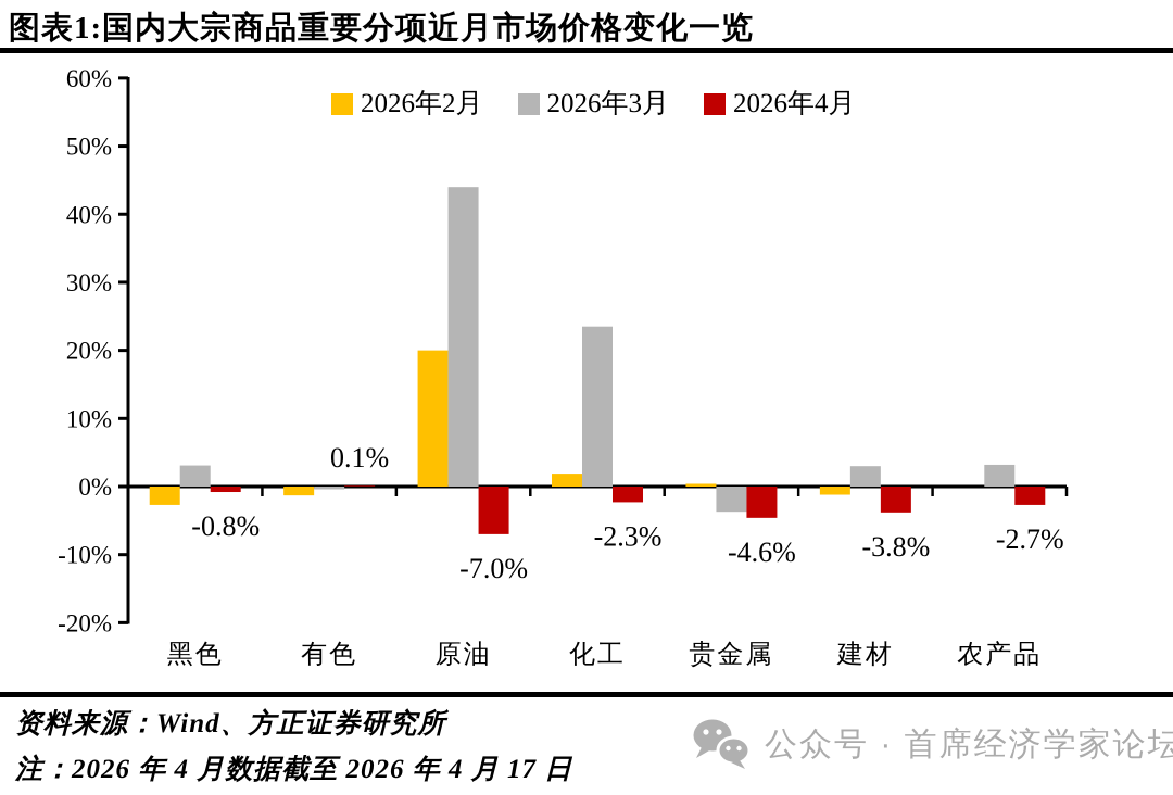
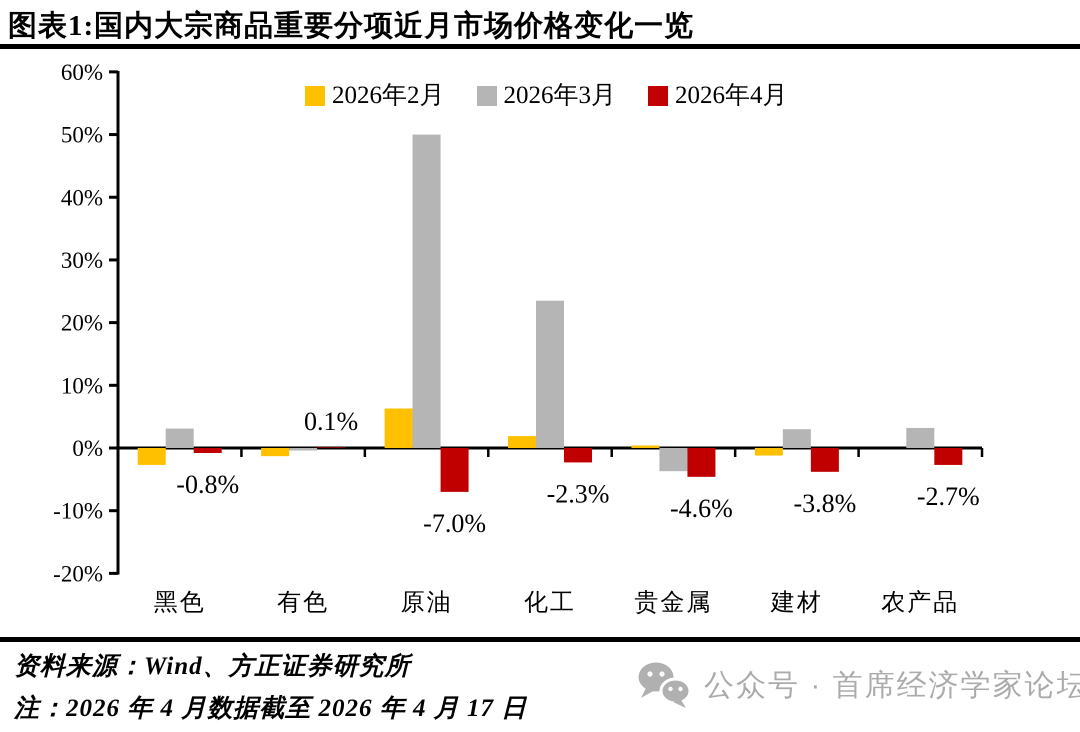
2026年2月/原油: 20% -> 6%
2026年3月/原油: 44% -> 50%
